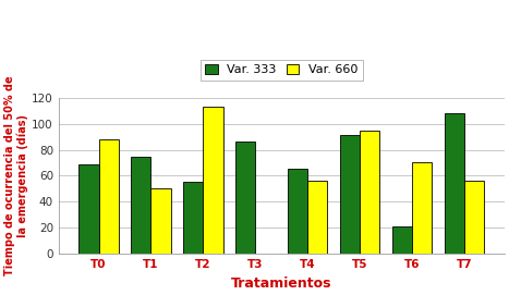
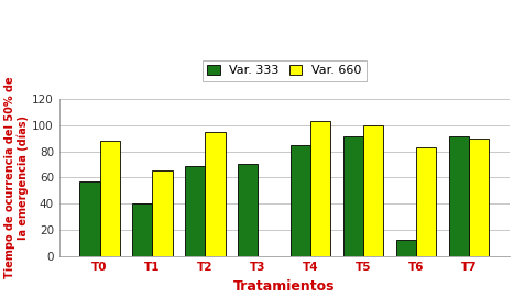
Var. 333/T0: 69 -> 57
Var. 333/T1: 75 -> 40
Var. 660/T1: 50 -> 65
Var. 333/T2: 55 -> 69
Var. 660/T2: 113 -> 95
Var. 333/T3: 86 -> 70
Var. 333/T4: 65 -> 85
Var. 660/T4: 56 -> 103
Var. 660/T5: 95 -> 100
Var. 333/T6: 21 -> 13
Var. 660/T6: 70 -> 83
Var. 333/T7: 108 -> 91
Var. 660/T7: 56 -> 90
